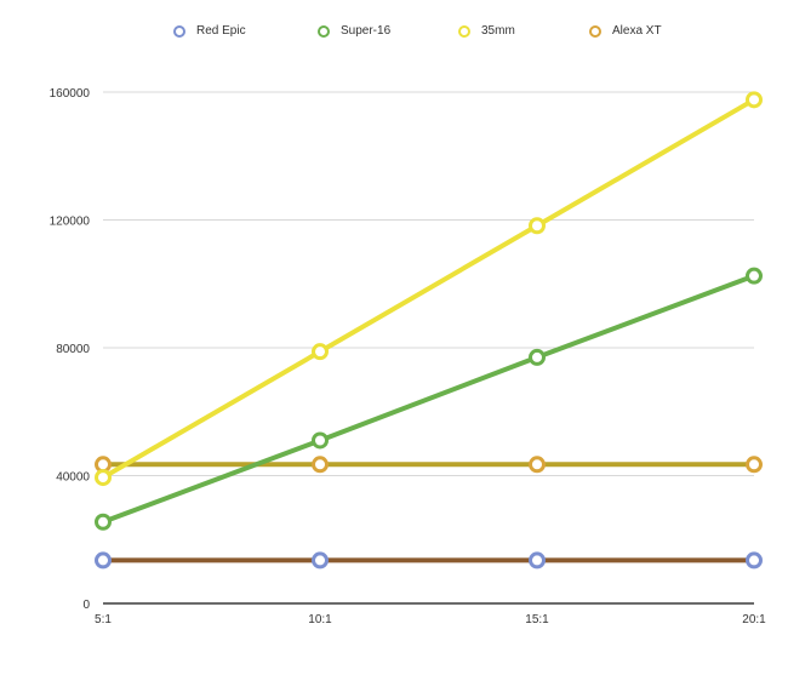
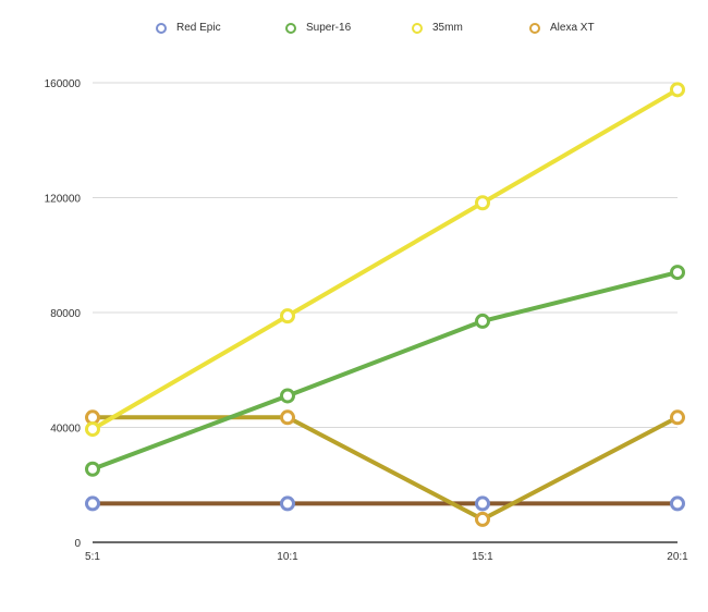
Alexa XT/15:1: 44000 -> 8000
Super-16/20:1: 102000 -> 94000
